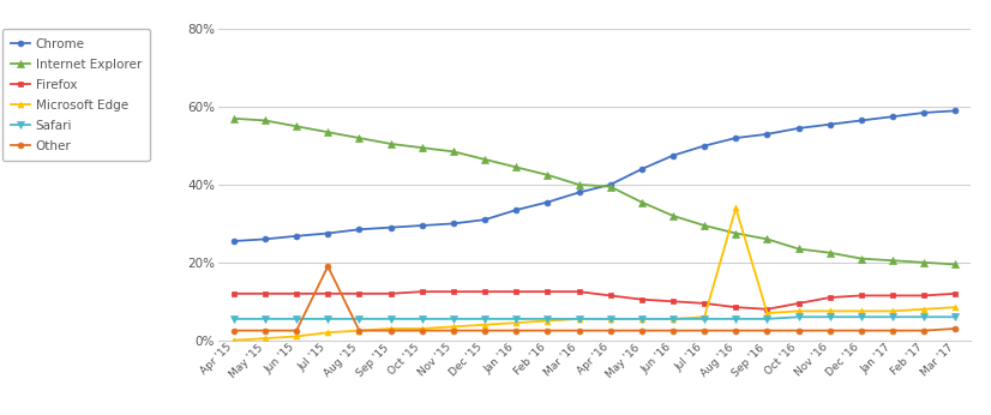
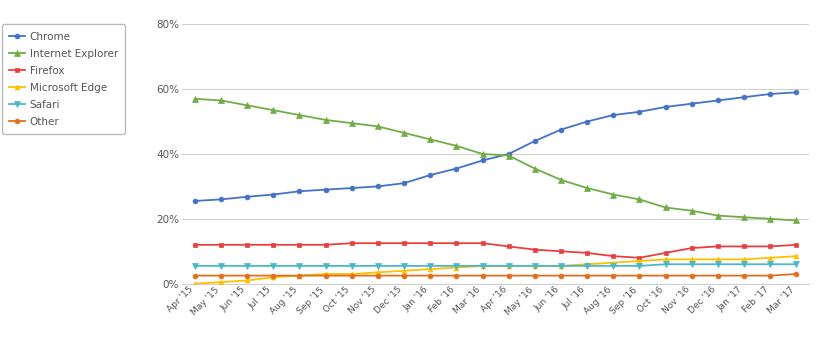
Other/Jul '15: 19.0% -> 2.5%
Microsoft Edge/Aug '16: 34.0% -> 6.5%
